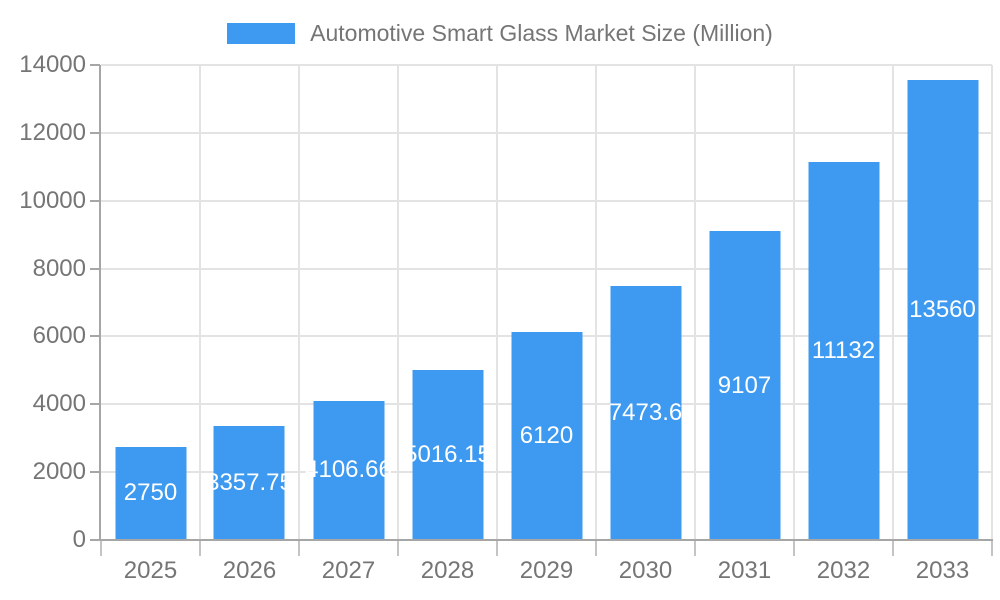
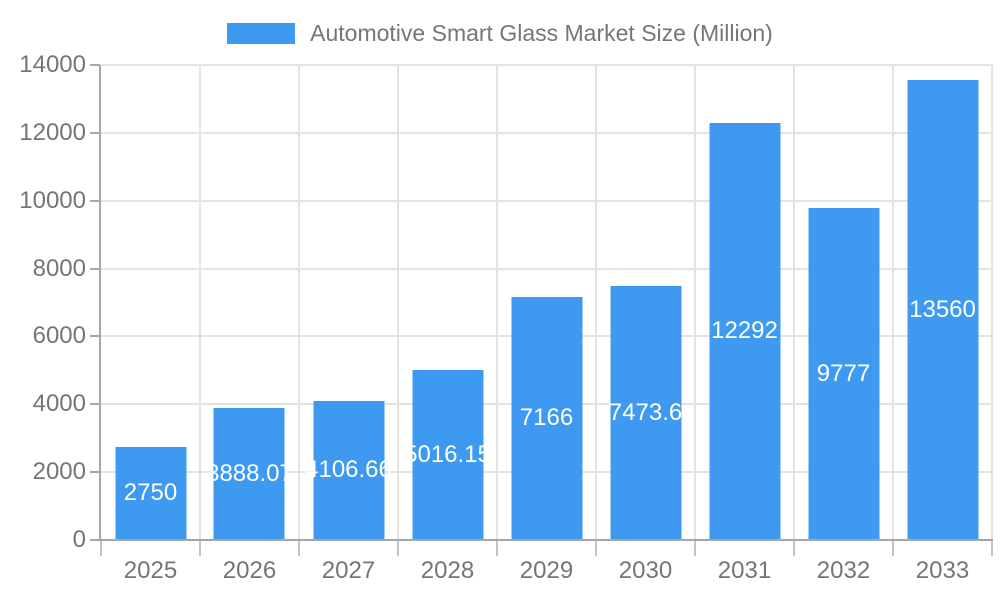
2026: 3357.75 -> 3888.07
2029: 6120 -> 7166
2031: 9107 -> 12292
2032: 11132 -> 9777
